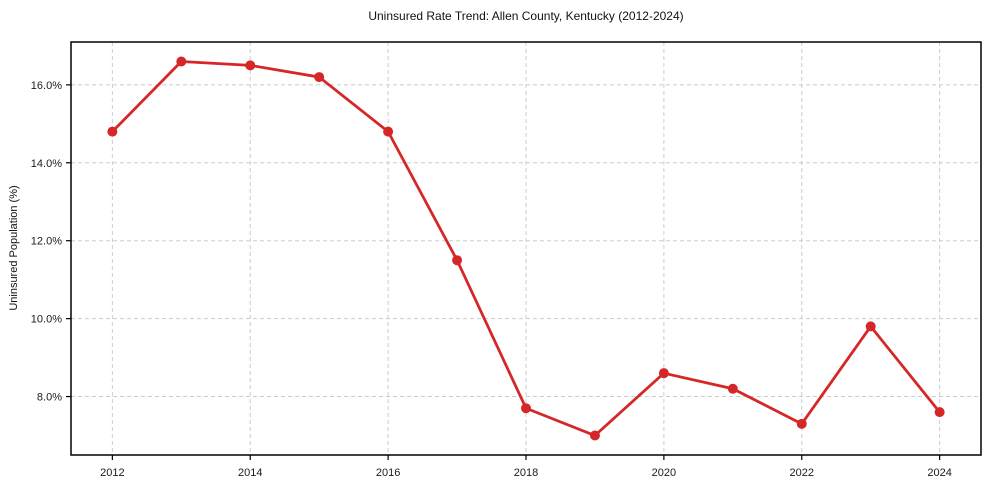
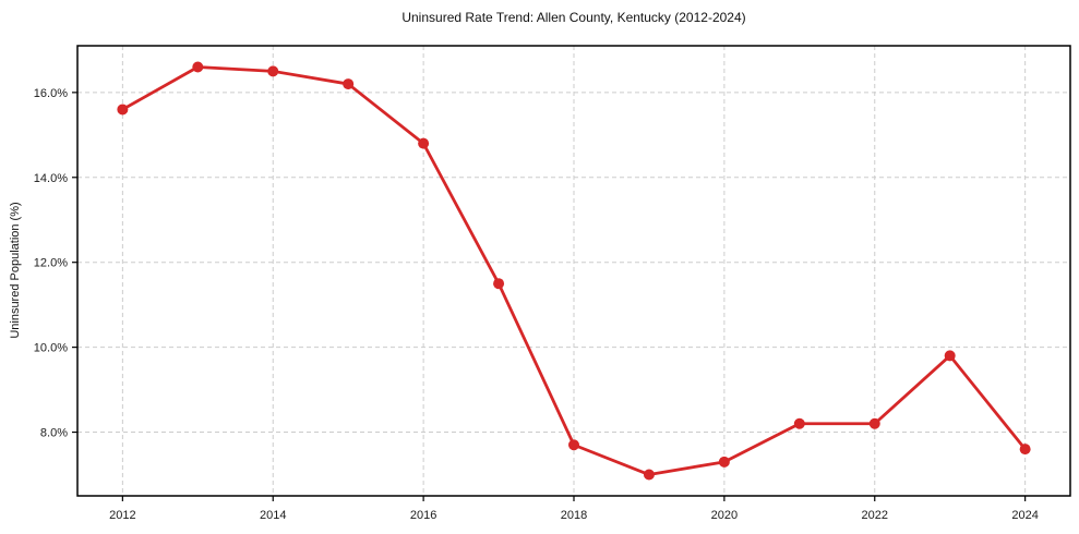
2012: 14.8% -> 15.6%
2020: 8.6% -> 7.3%
2022: 7.3% -> 8.2%
